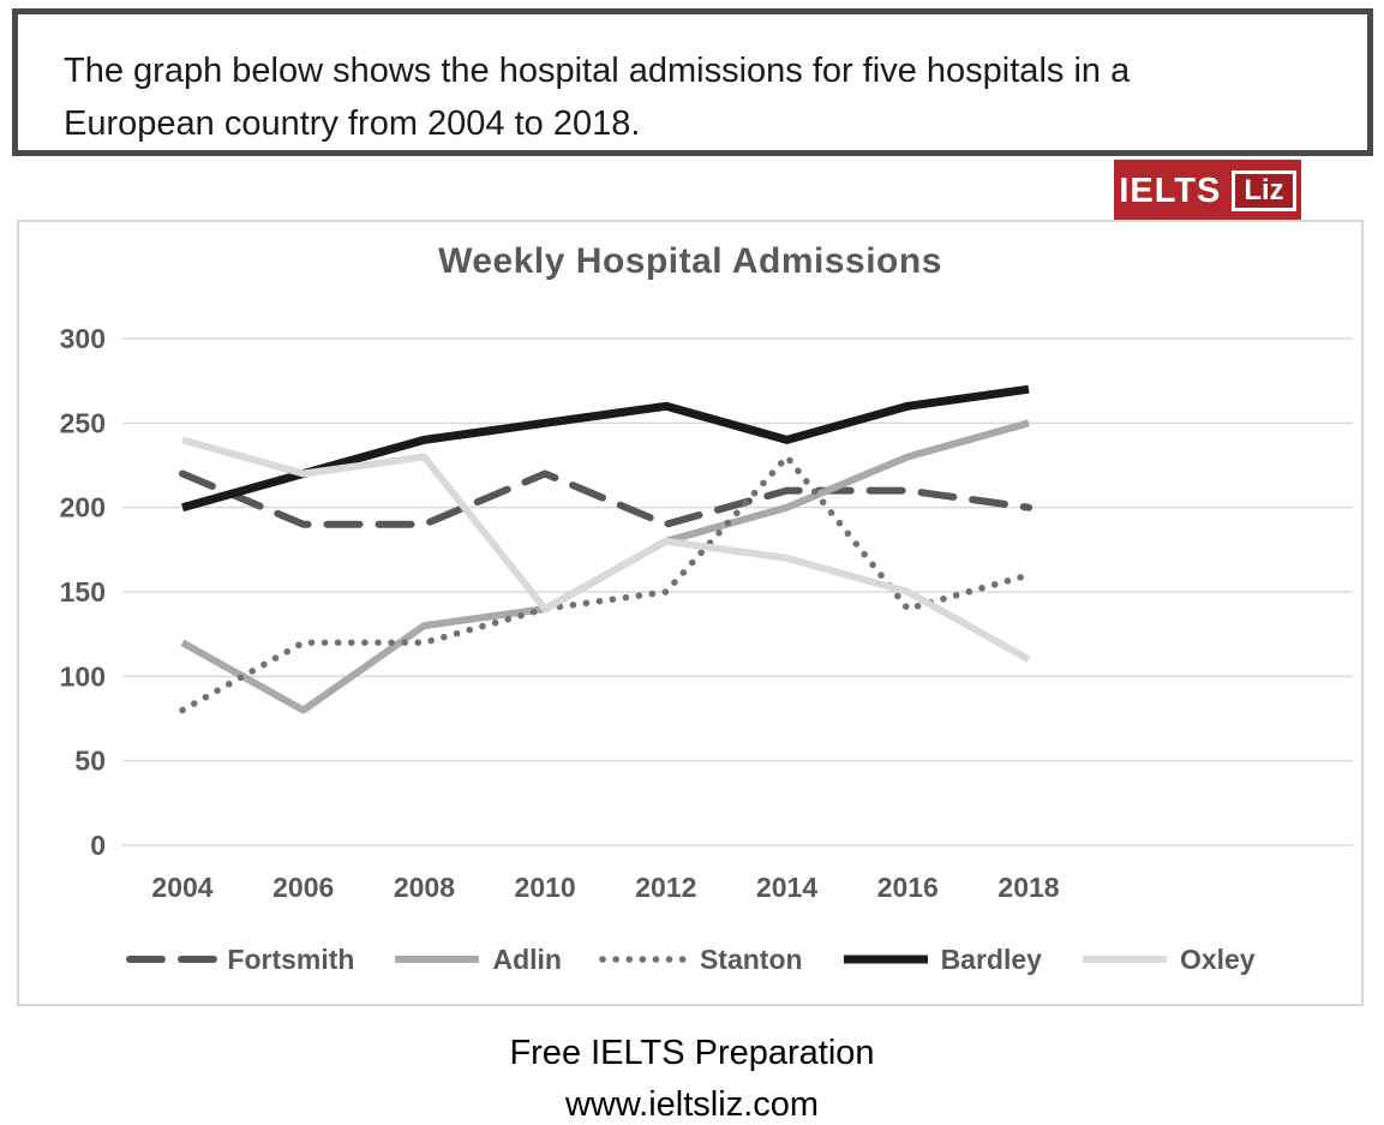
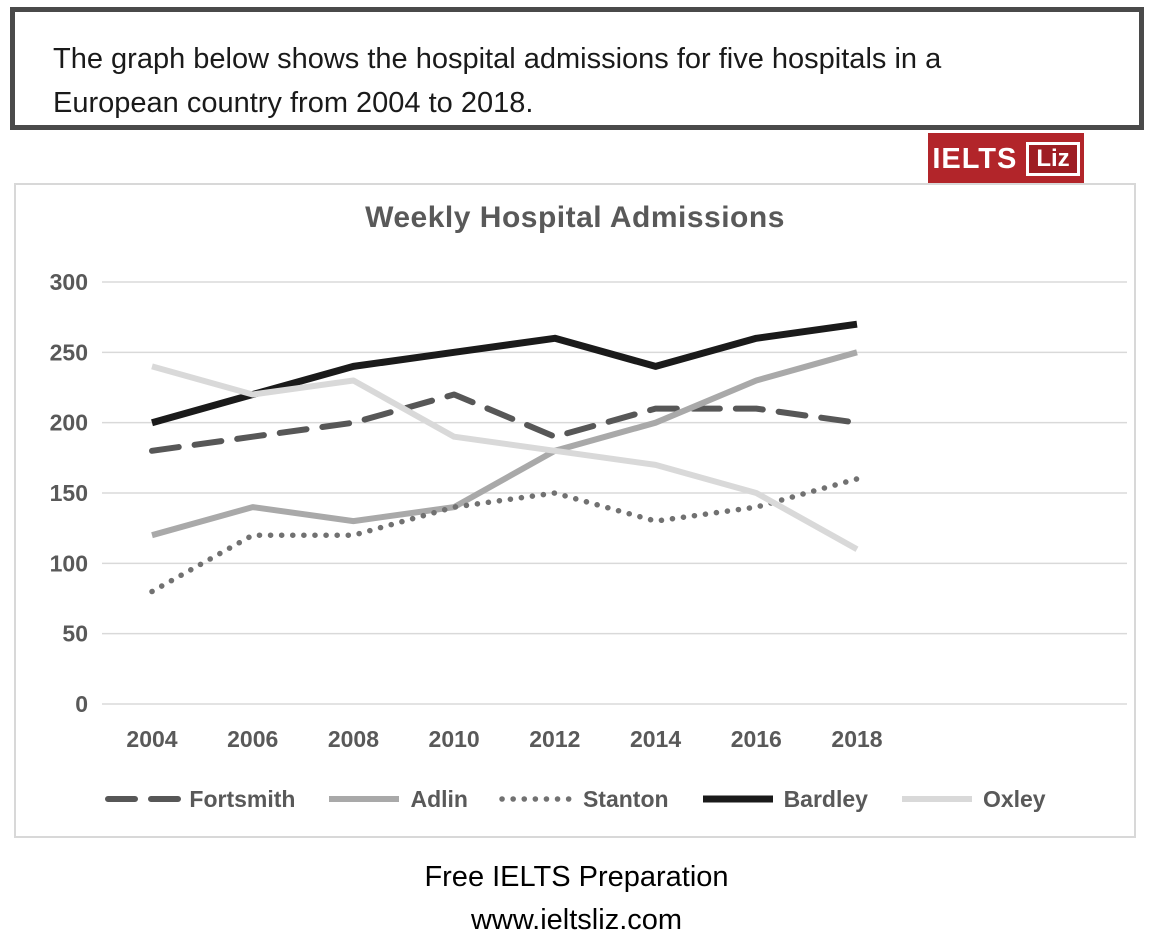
Fortsmith/2004: 220 -> 180
Adlin/2006: 80 -> 140
Fortsmith/2008: 190 -> 200
Oxley/2010: 140 -> 190
Stanton/2014: 230 -> 130
